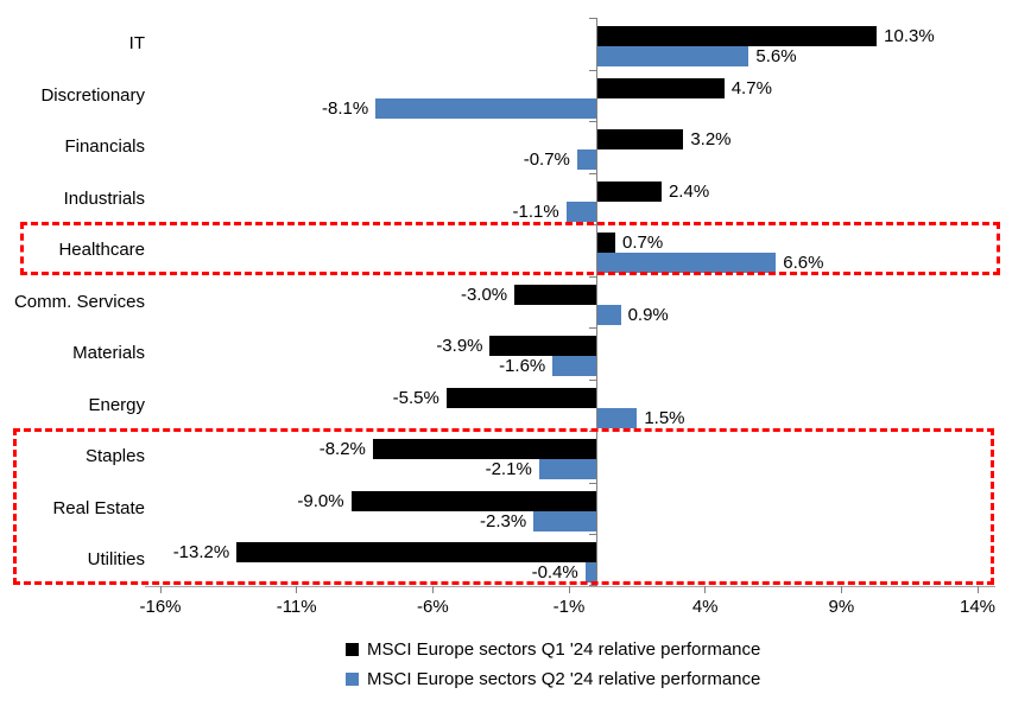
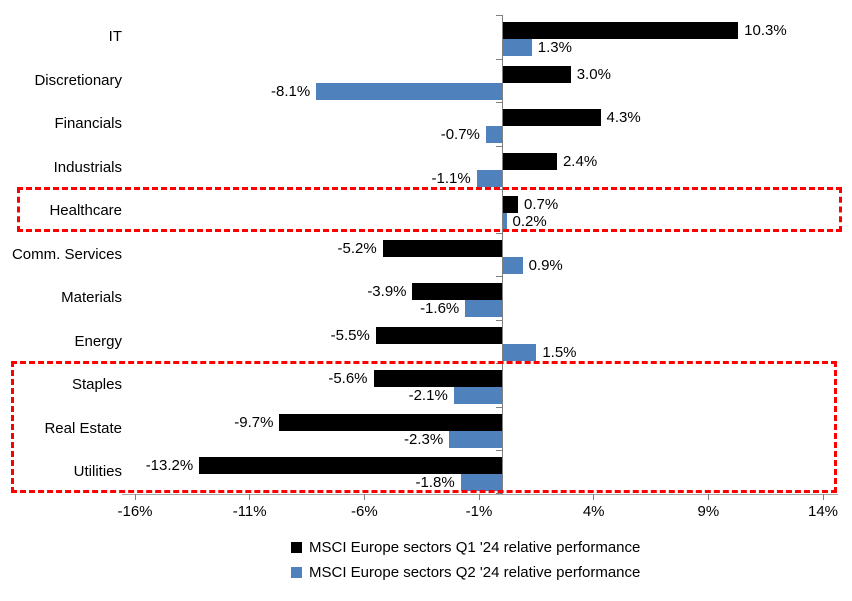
MSCI Europe sectors Q2 '24 relative performance/IT: 5.6% -> 1.3%
MSCI Europe sectors Q1 '24 relative performance/Discretionary: 4.7% -> 3.0%
MSCI Europe sectors Q1 '24 relative performance/Financials: 3.2% -> 4.3%
MSCI Europe sectors Q2 '24 relative performance/Healthcare: 6.6% -> 0.2%
MSCI Europe sectors Q1 '24 relative performance/Comm. Services: -3.0% -> -5.2%
MSCI Europe sectors Q1 '24 relative performance/Staples: -8.2% -> -5.6%
MSCI Europe sectors Q1 '24 relative performance/Real Estate: -9.0% -> -9.7%
MSCI Europe sectors Q2 '24 relative performance/Utilities: -0.4% -> -1.8%
